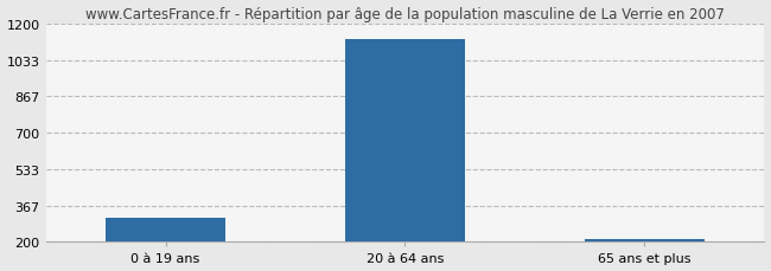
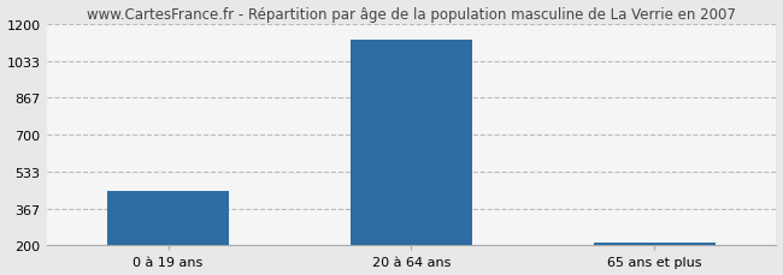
0 à 19 ans: 310 -> 450
